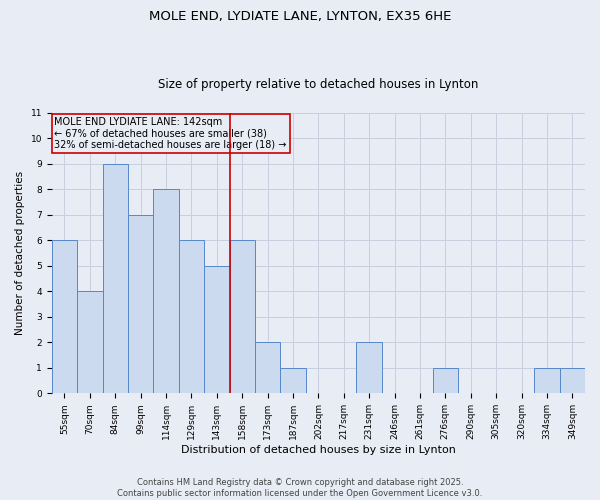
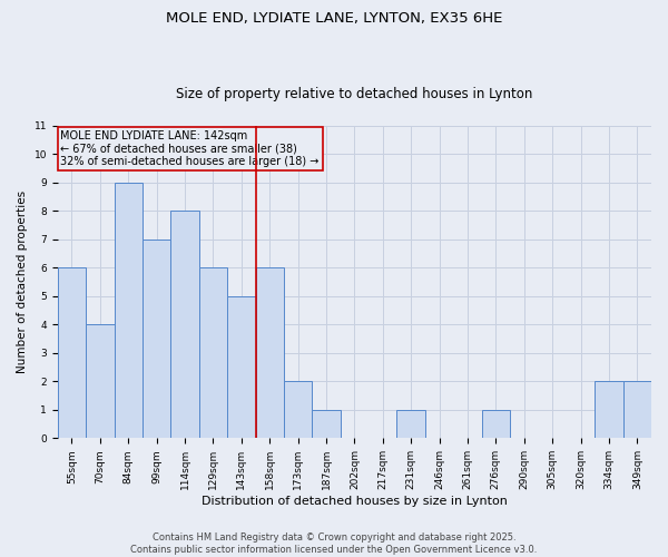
231sqm: 2 -> 1
334sqm: 1 -> 2
349sqm: 1 -> 2
